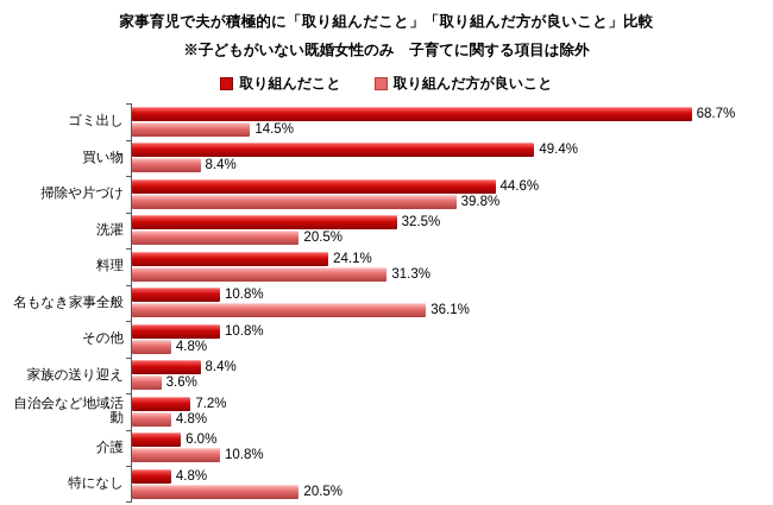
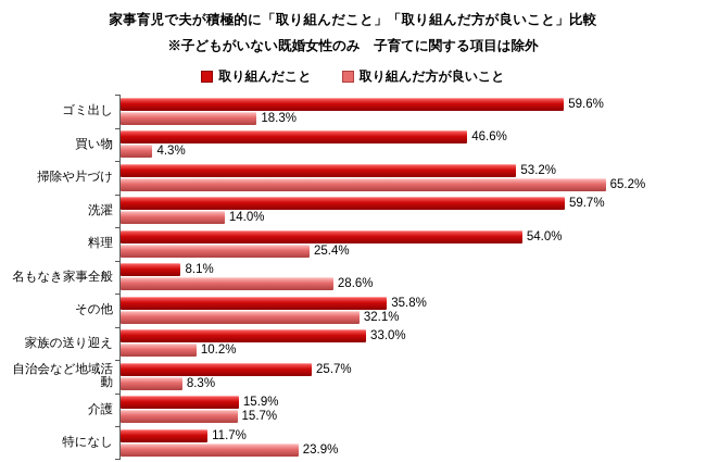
取り組んだこと/ゴミ出し: 68.7% -> 59.6%
取り組んだ方が良いこと/ゴミ出し: 14.5% -> 18.3%
取り組んだこと/買い物: 49.4% -> 46.6%
取り組んだ方が良いこと/買い物: 8.4% -> 4.3%
取り組んだこと/掃除や片づけ: 44.6% -> 53.2%
取り組んだ方が良いこと/掃除や片づけ: 39.8% -> 65.2%
取り組んだこと/洗濯: 32.5% -> 59.7%
取り組んだ方が良いこと/洗濯: 20.5% -> 14.0%
取り組んだこと/料理: 24.1% -> 54.0%
取り組んだ方が良いこと/料理: 31.3% -> 25.4%
取り組んだこと/名もなき家事全般: 10.8% -> 8.1%
取り組んだ方が良いこと/名もなき家事全般: 36.1% -> 28.6%
取り組んだこと/その他: 10.8% -> 35.8%
取り組んだ方が良いこと/その他: 4.8% -> 32.1%
取り組んだこと/家族の送り迎え: 8.4% -> 33.0%
取り組んだ方が良いこと/家族の送り迎え: 3.6% -> 10.2%
取り組んだこと/自治会など地域活動: 7.2% -> 25.7%
取り組んだ方が良いこと/自治会など地域活動: 4.8% -> 8.3%
取り組んだこと/介護: 6.0% -> 15.9%
取り組んだ方が良いこと/介護: 10.8% -> 15.7%
取り組んだこと/特になし: 4.8% -> 11.7%
取り組んだ方が良いこと/特になし: 20.5% -> 23.9%
